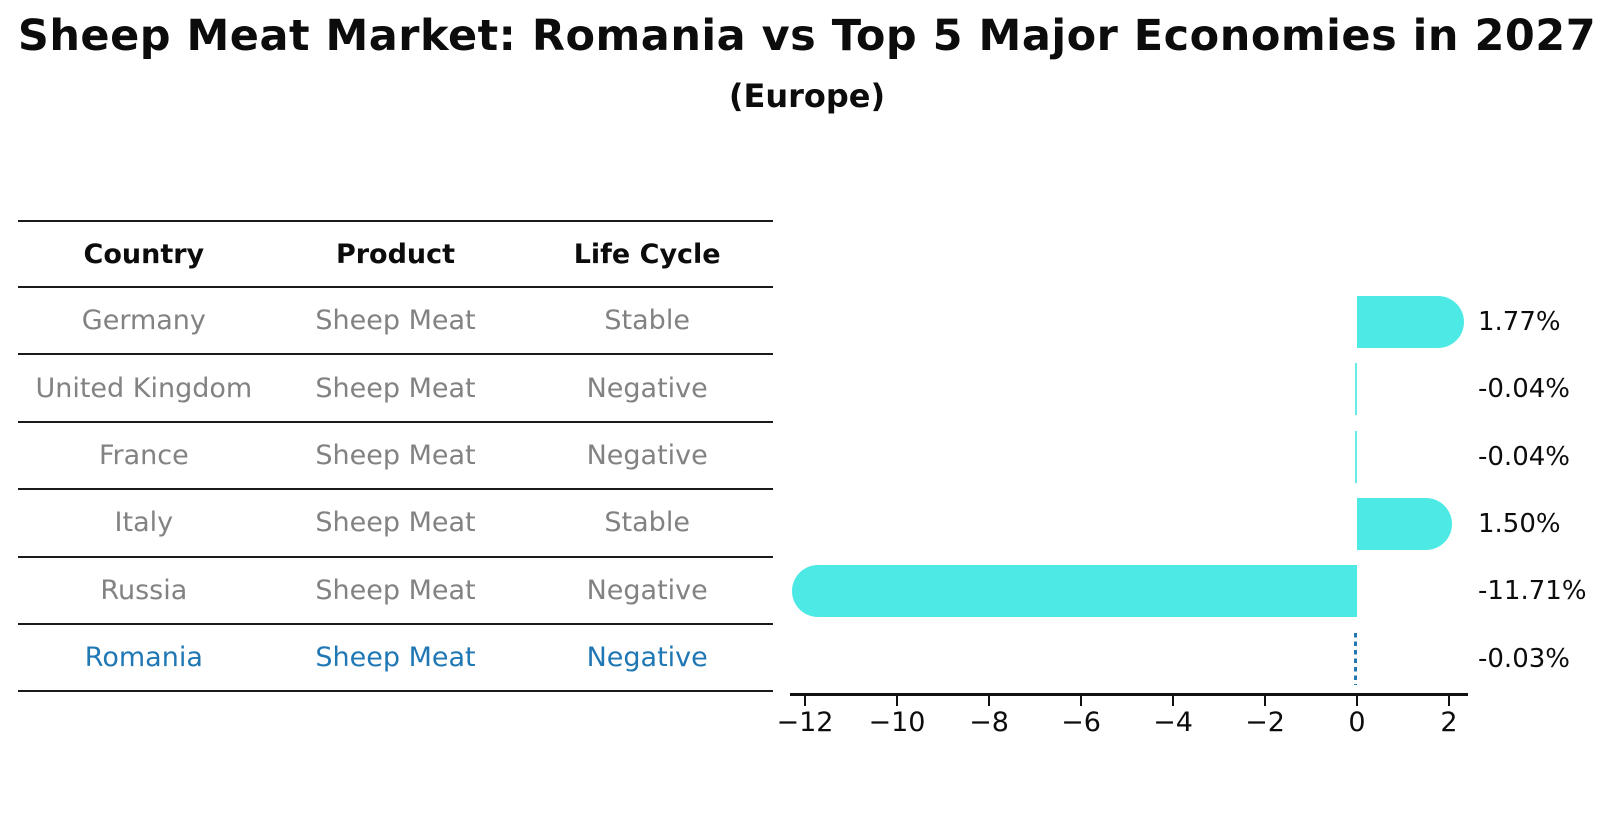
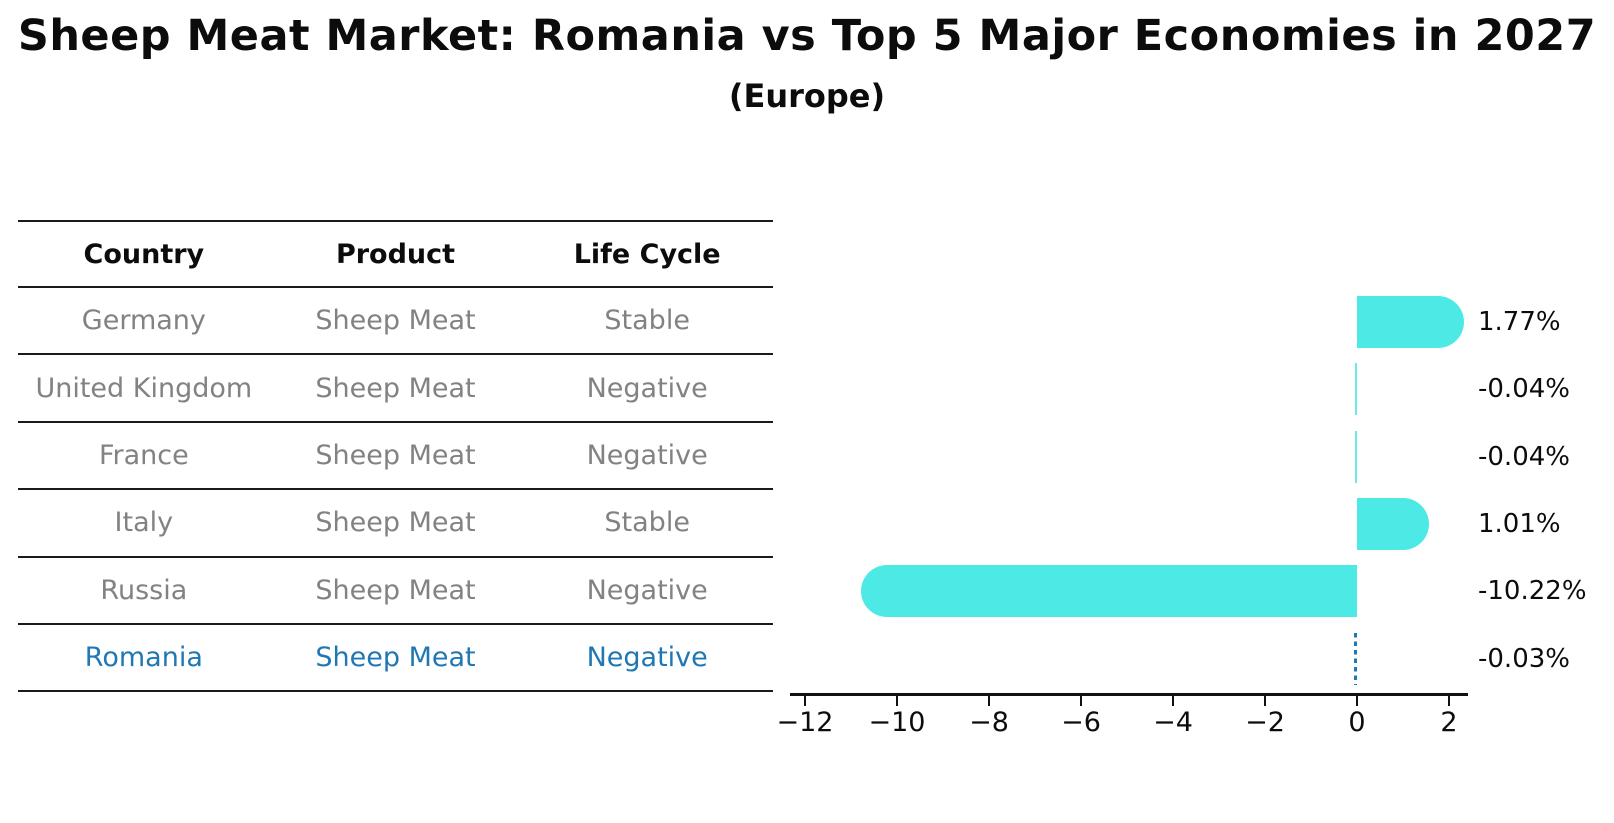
Italy: 1.50% -> 1.01%
Russia: -11.71% -> -10.22%
